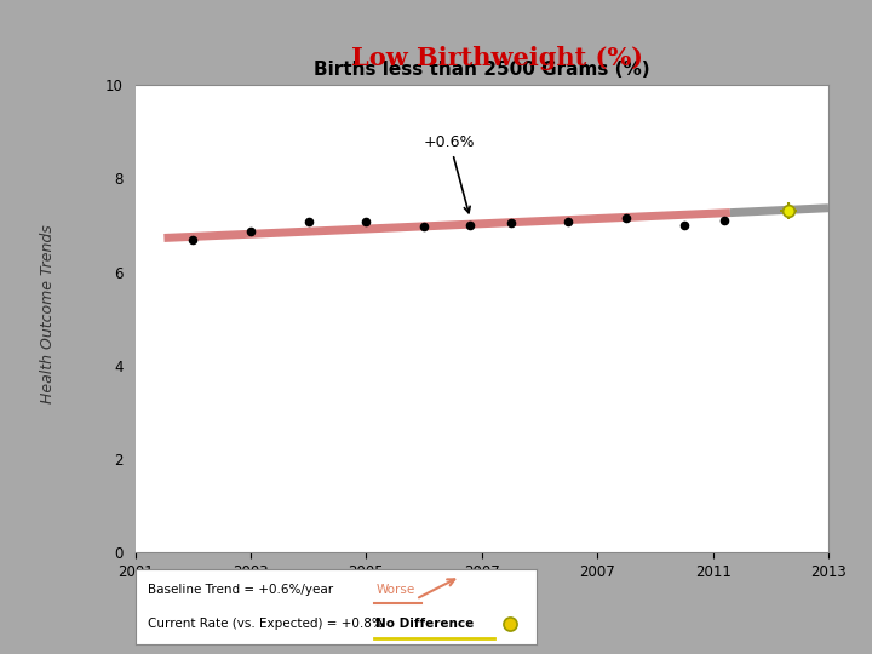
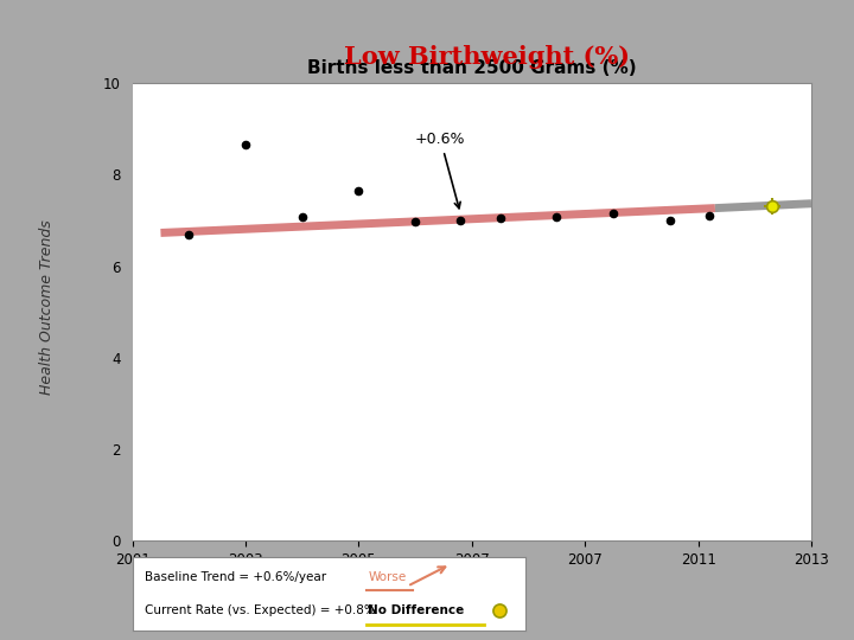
2003: 6.87 -> 8.65
2005: 7.07 -> 7.65
